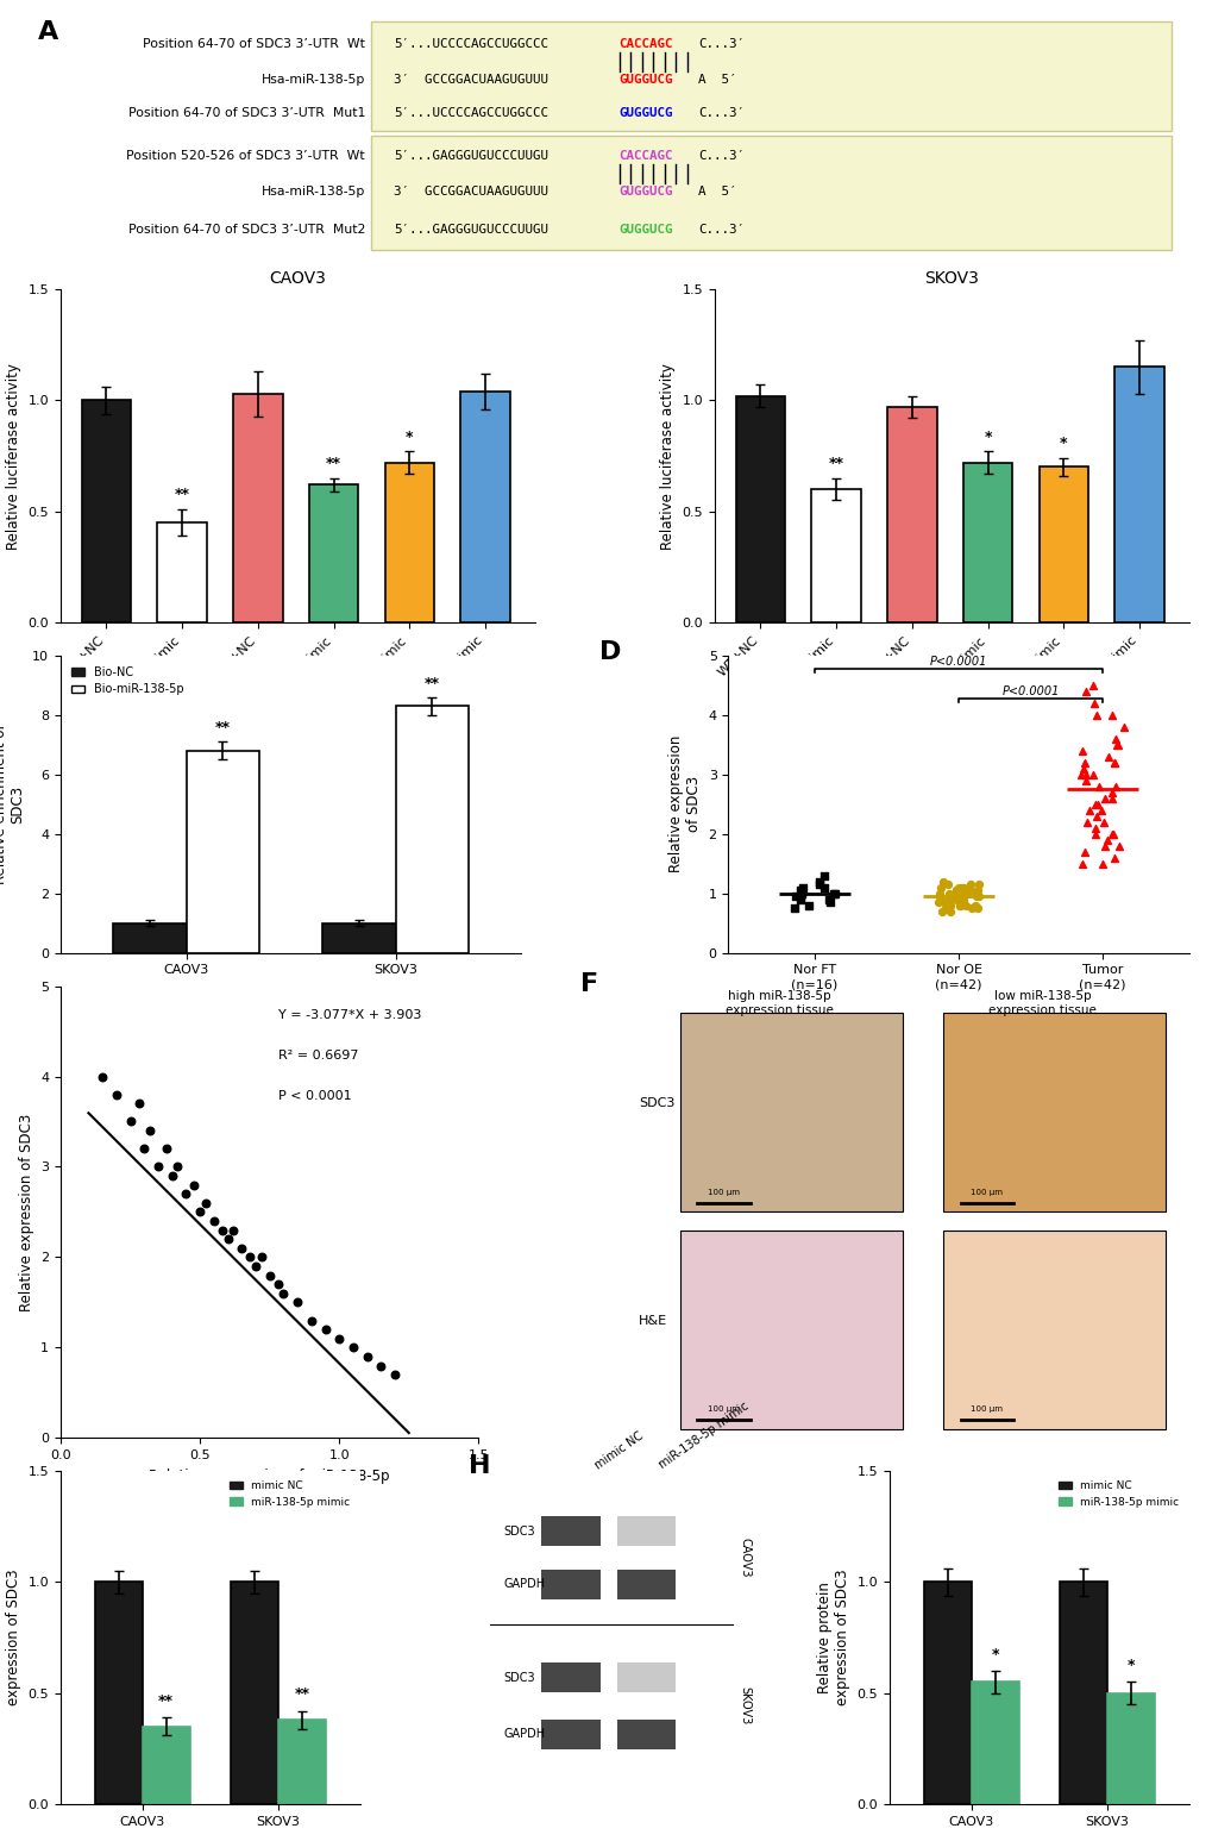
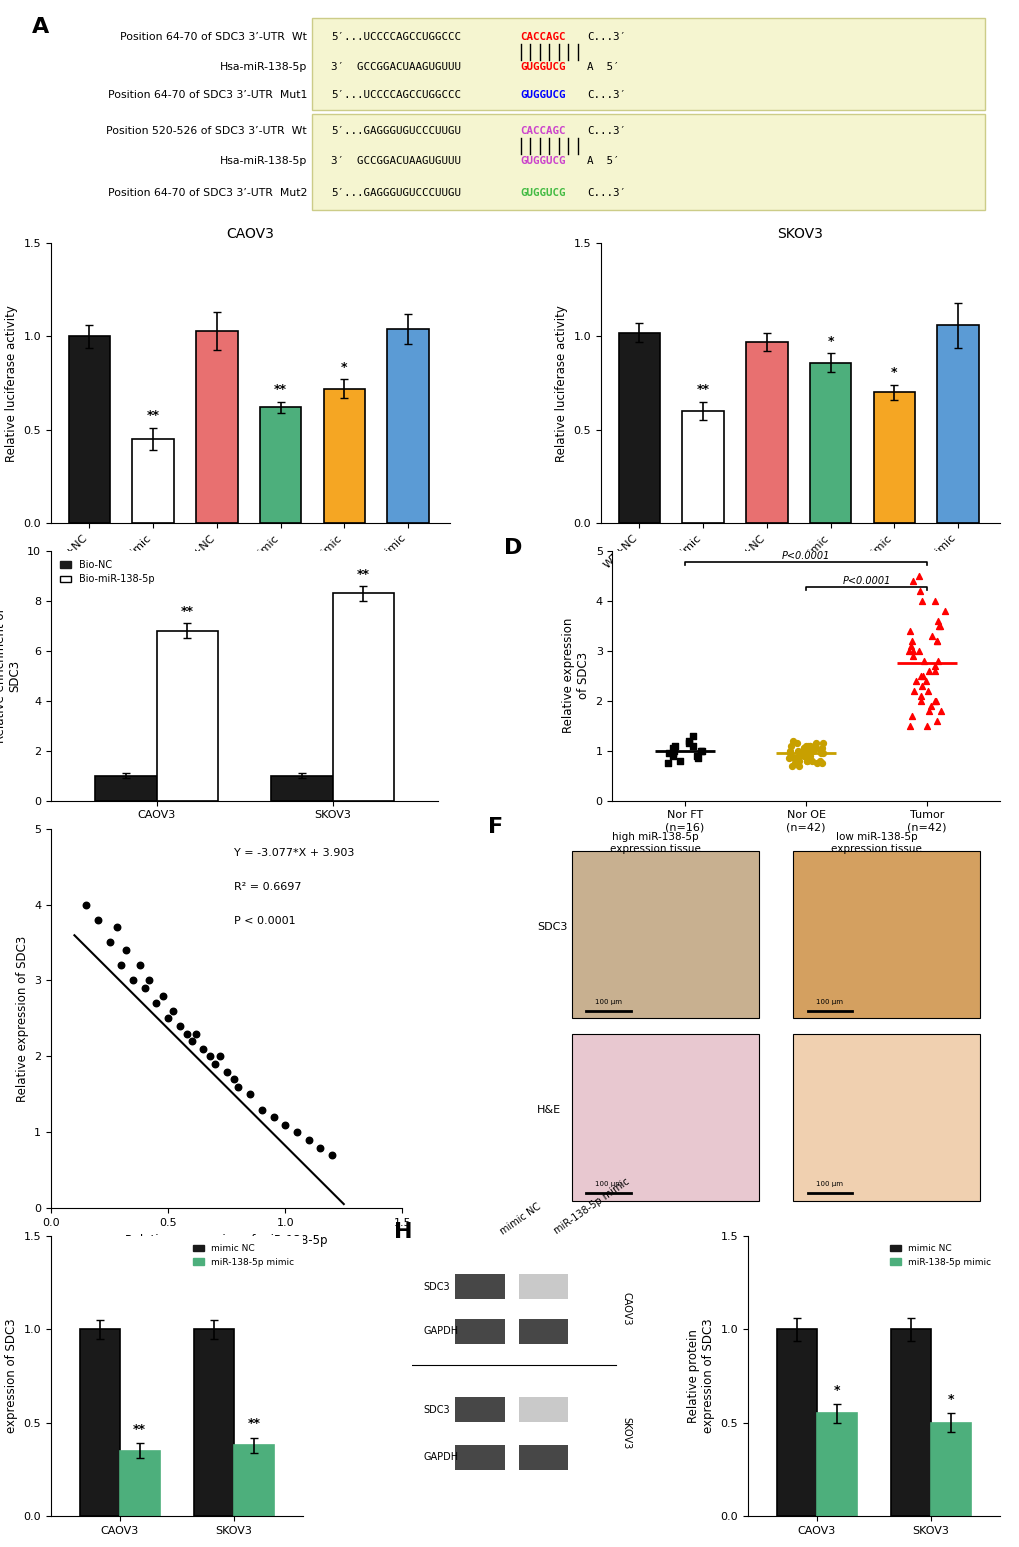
SKOV3/Mut1+mimic: 0.72 -> 0.86
SKOV3/Co-Mut+mimic: 1.15 -> 1.06
